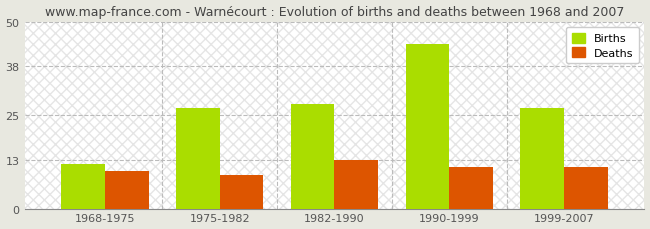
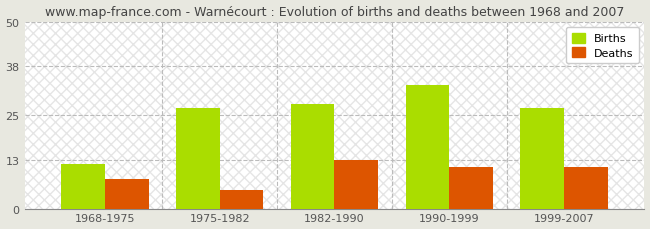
Deaths/1968-1975: 10 -> 8
Deaths/1975-1982: 9 -> 5
Births/1990-1999: 44 -> 33
